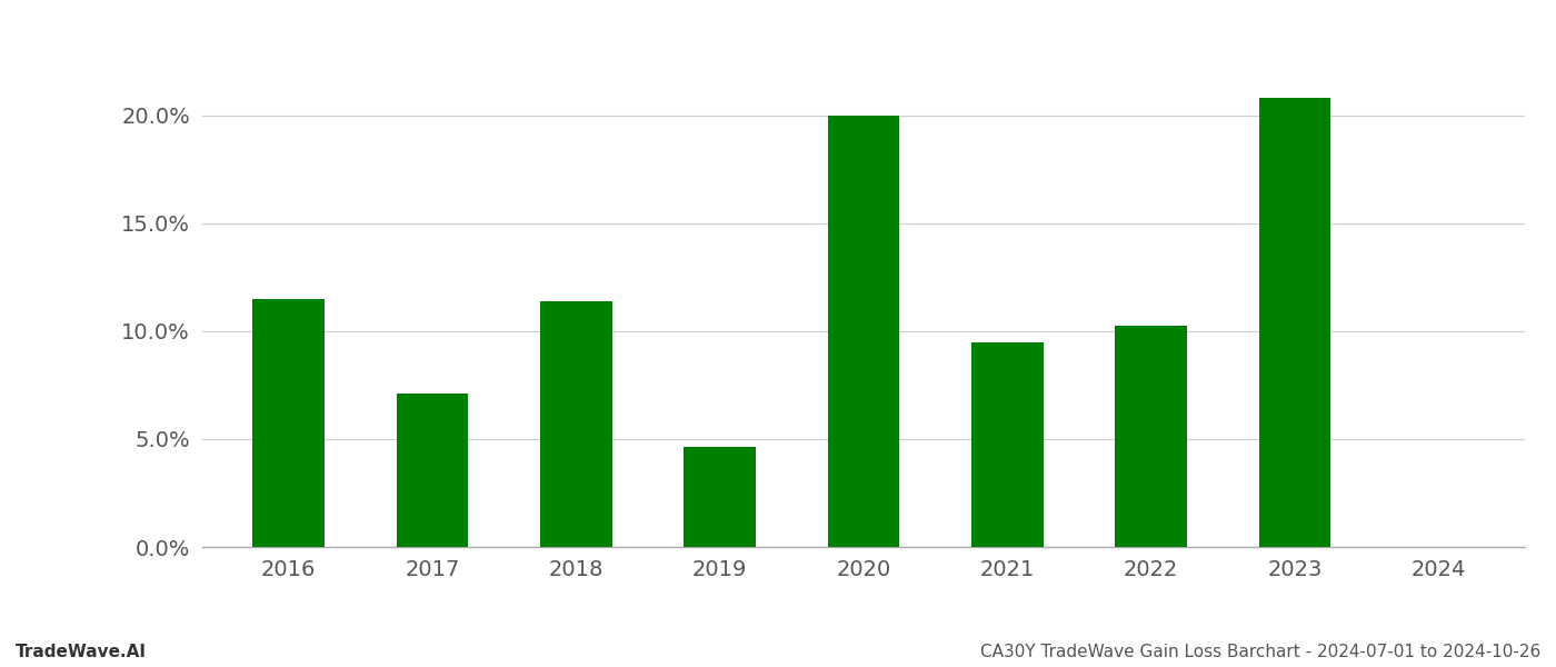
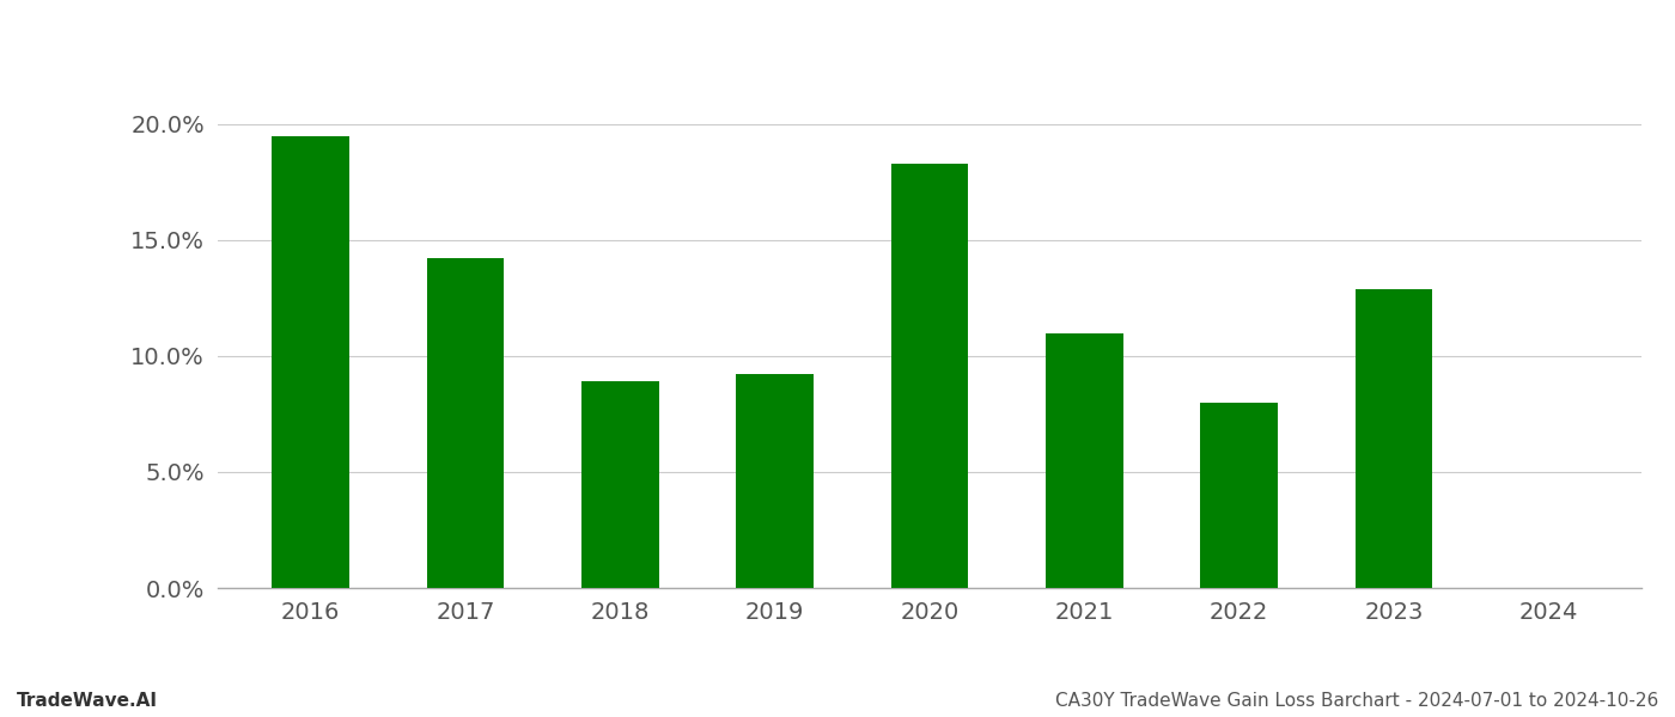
2016: 11.5% -> 19.5%
2017: 7.1% -> 14.2%
2018: 11.4% -> 8.9%
2019: 4.6% -> 9.2%
2020: 20.0% -> 18.3%
2021: 9.5% -> 11.0%
2022: 10.2% -> 8.0%
2023: 20.8% -> 12.9%
